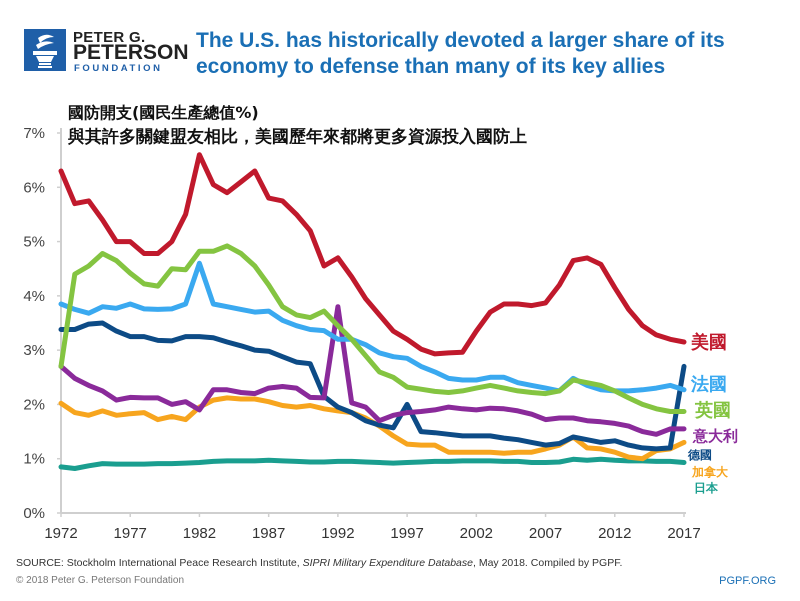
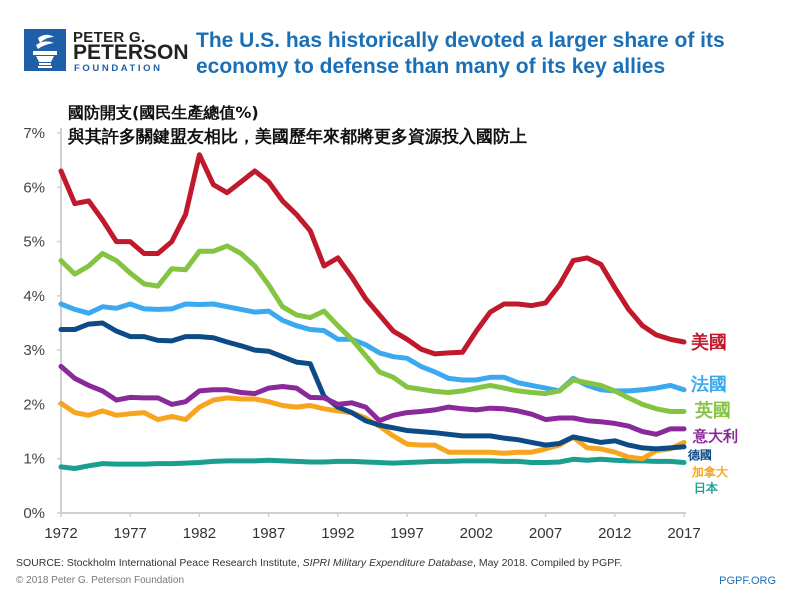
英國/1972: 2.7% -> 4.7%
法國/1982: 4.6% -> 3.8%
意大利/1982: 1.9% -> 2.2%
美國/1987: 5.8% -> 6.1%
意大利/1992: 3.8% -> 2.0%
德國/1997: 2.0% -> 1.5%
德國/2017: 2.7% -> 1.2%
